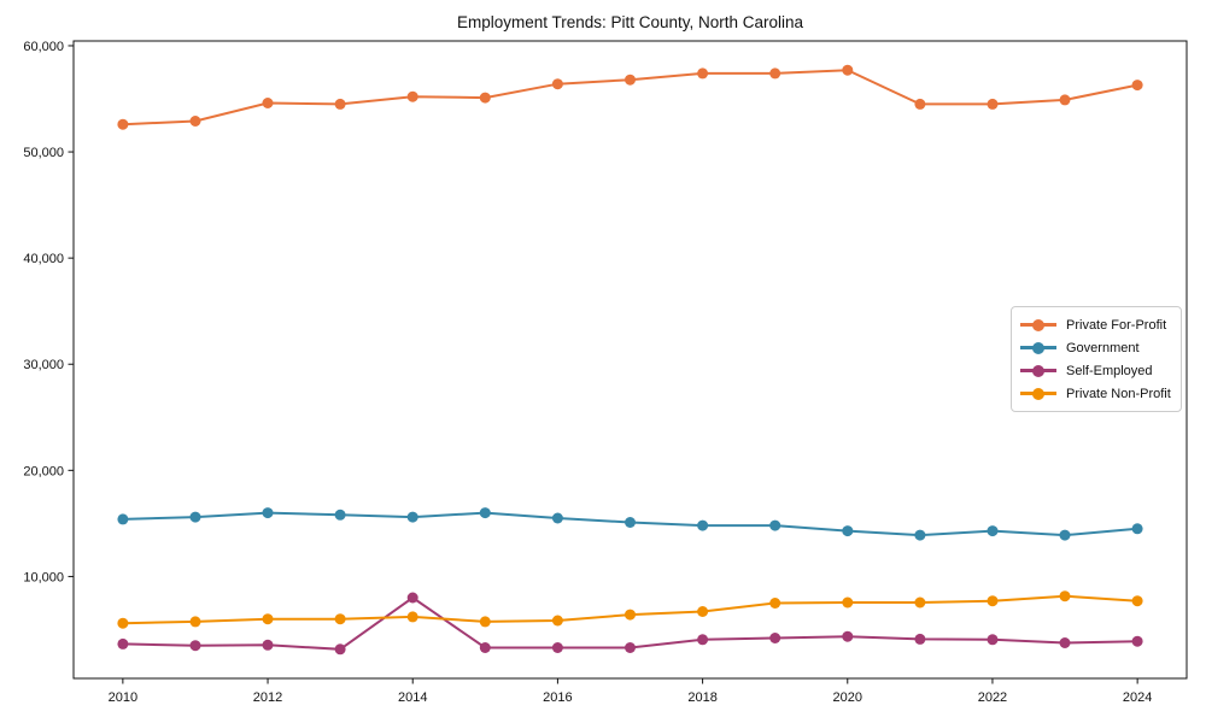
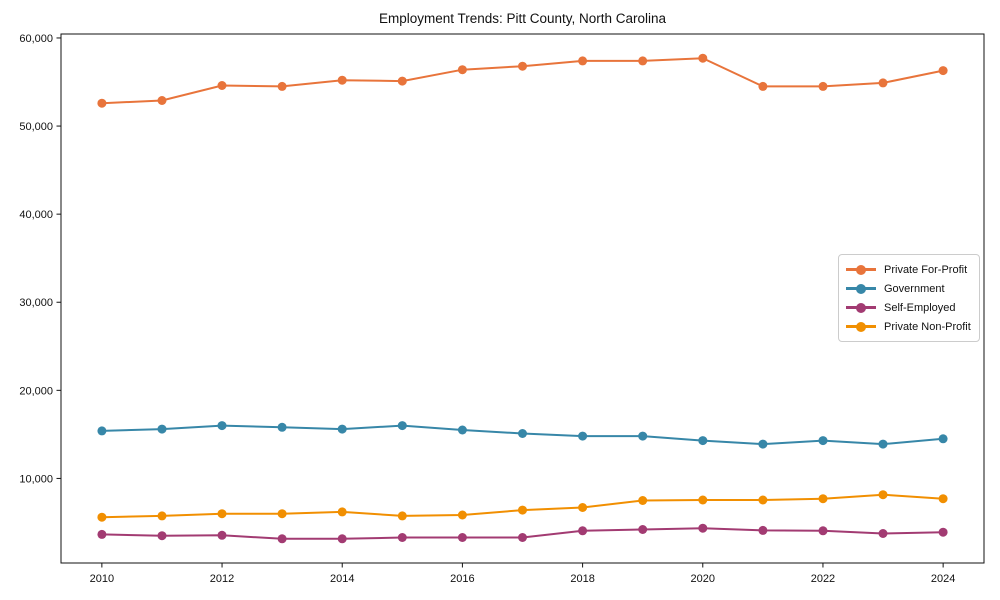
Self-Employed/2014: 8000 -> 3000
